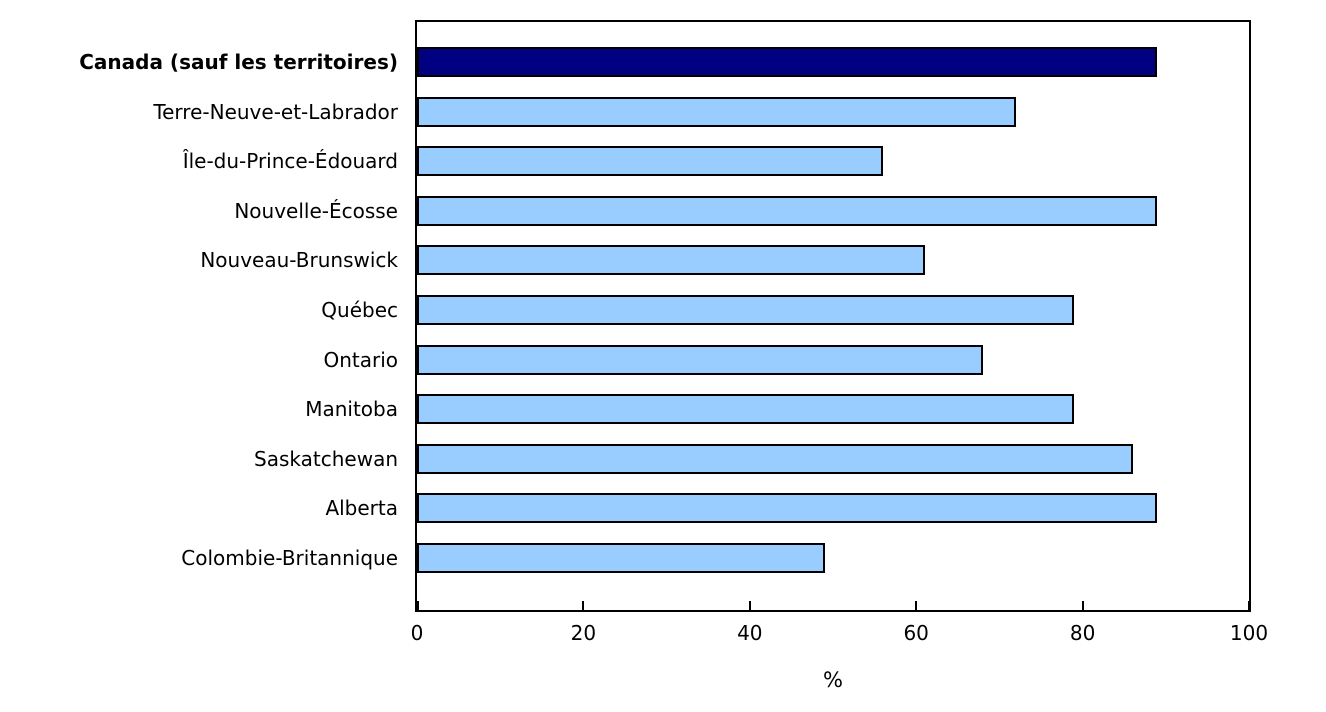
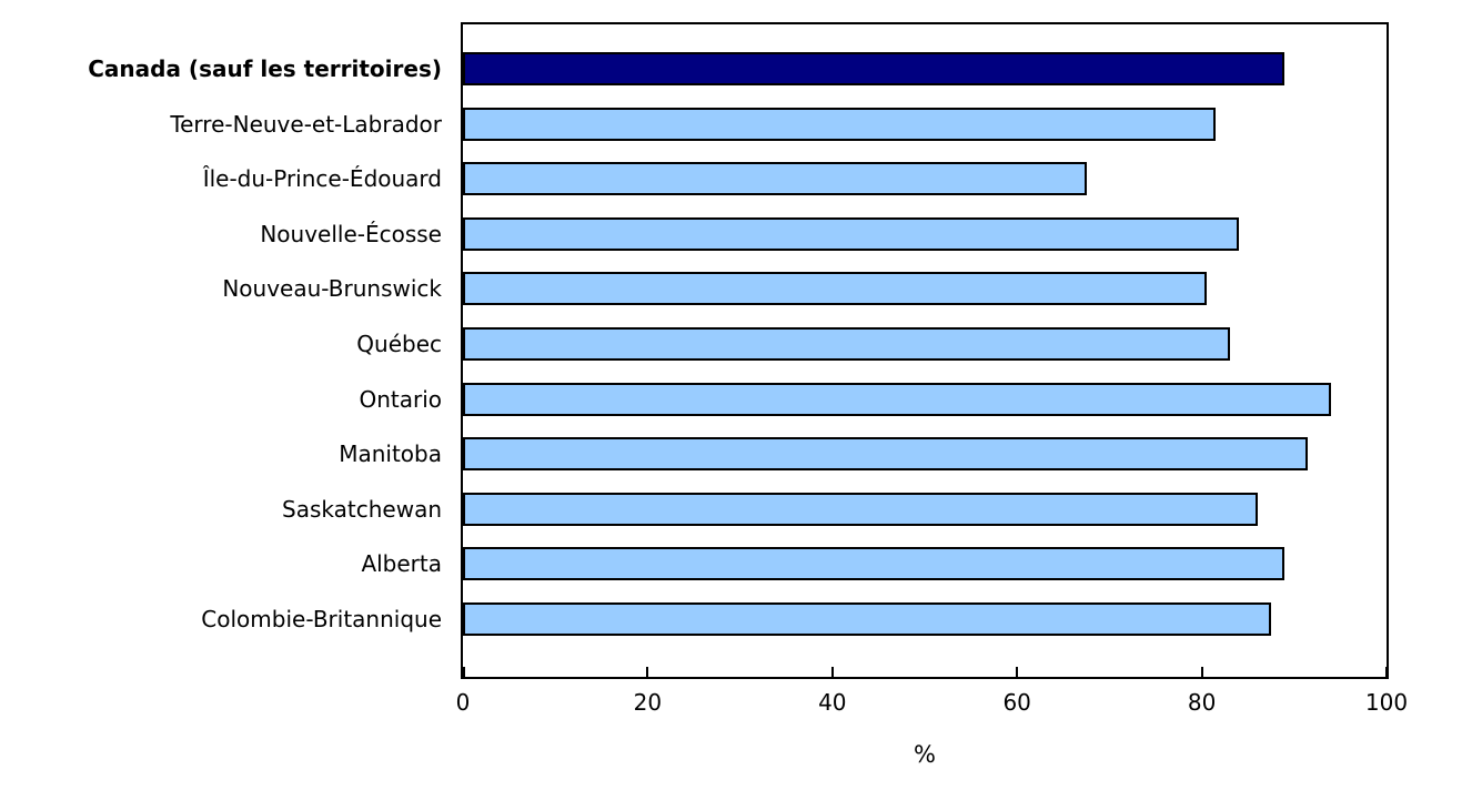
Terre-Neuve-et-Labrador: 72 -> 82
Île-du-Prince-Édouard: 56 -> 68
Nouvelle-Écosse: 89 -> 84
Nouveau-Brunswick: 61 -> 80
Québec: 79 -> 83
Ontario: 68 -> 94
Manitoba: 79 -> 92
Colombie-Britannique: 49 -> 88
